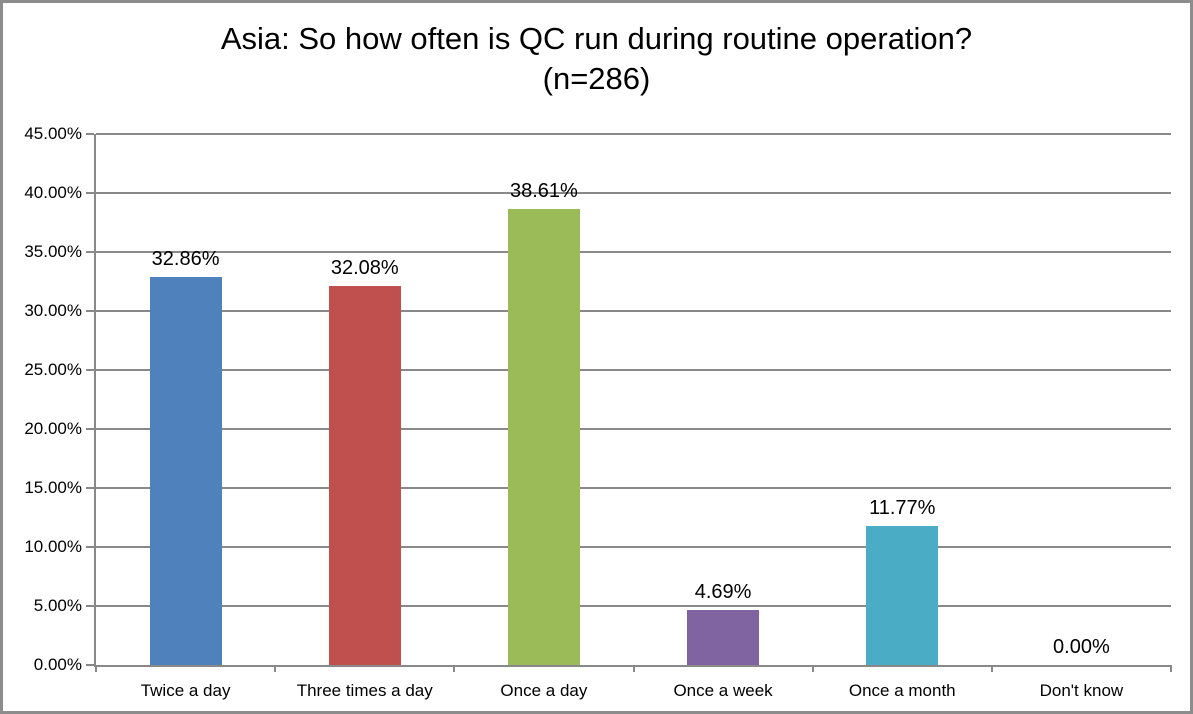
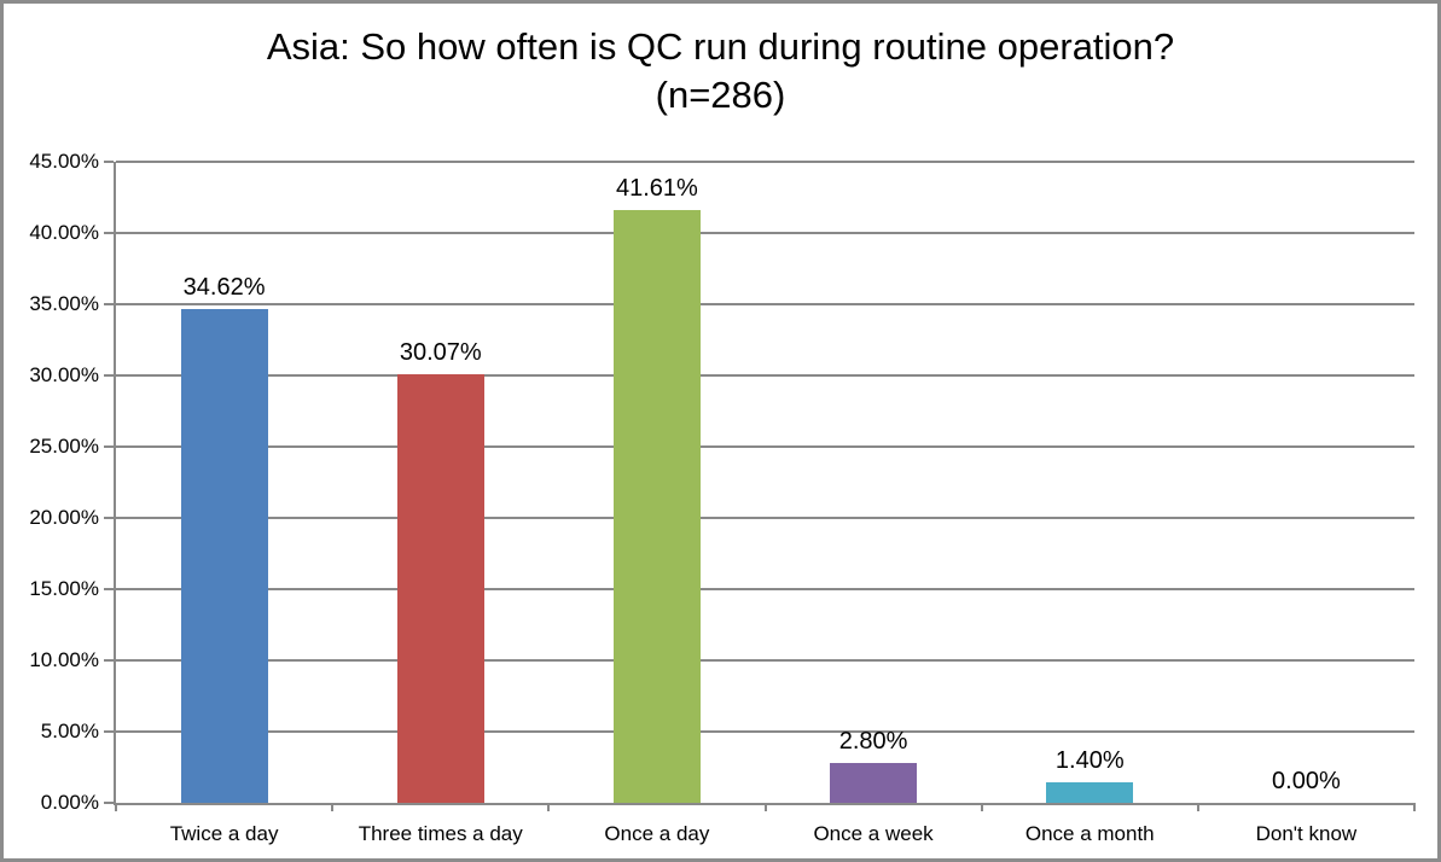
Twice a day: 32.86% -> 34.62%
Three times a day: 32.08% -> 30.07%
Once a day: 38.61% -> 41.61%
Once a week: 4.69% -> 2.80%
Once a month: 11.77% -> 1.40%
